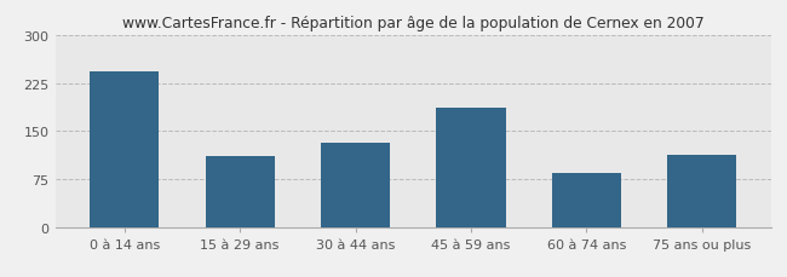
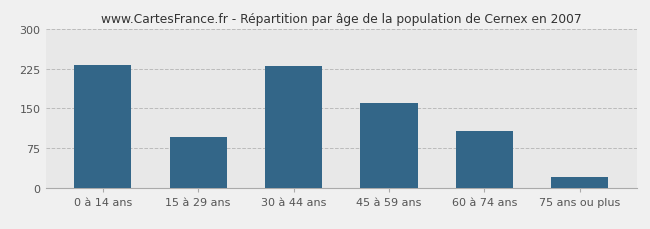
0 à 14 ans: 244 -> 232
15 à 29 ans: 110 -> 95
30 à 44 ans: 132 -> 230
45 à 59 ans: 186 -> 160
60 à 74 ans: 84 -> 107
75 ans ou plus: 112 -> 20
